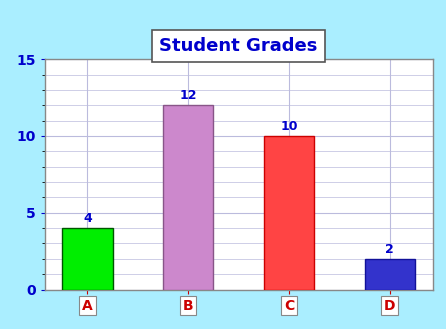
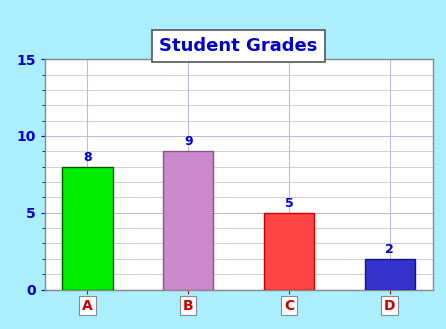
A: 4 -> 8
B: 12 -> 9
C: 10 -> 5
